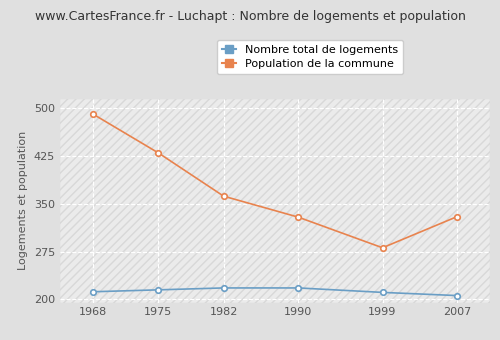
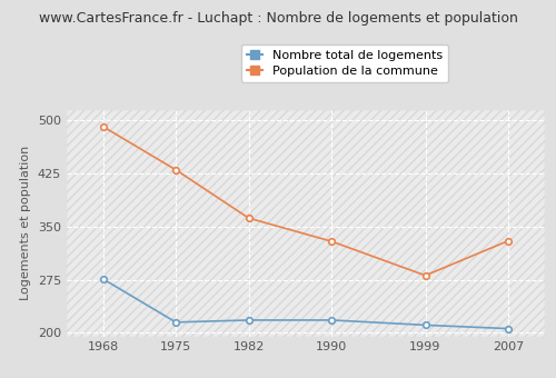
Nombre total de logements/1968: 212 -> 276
